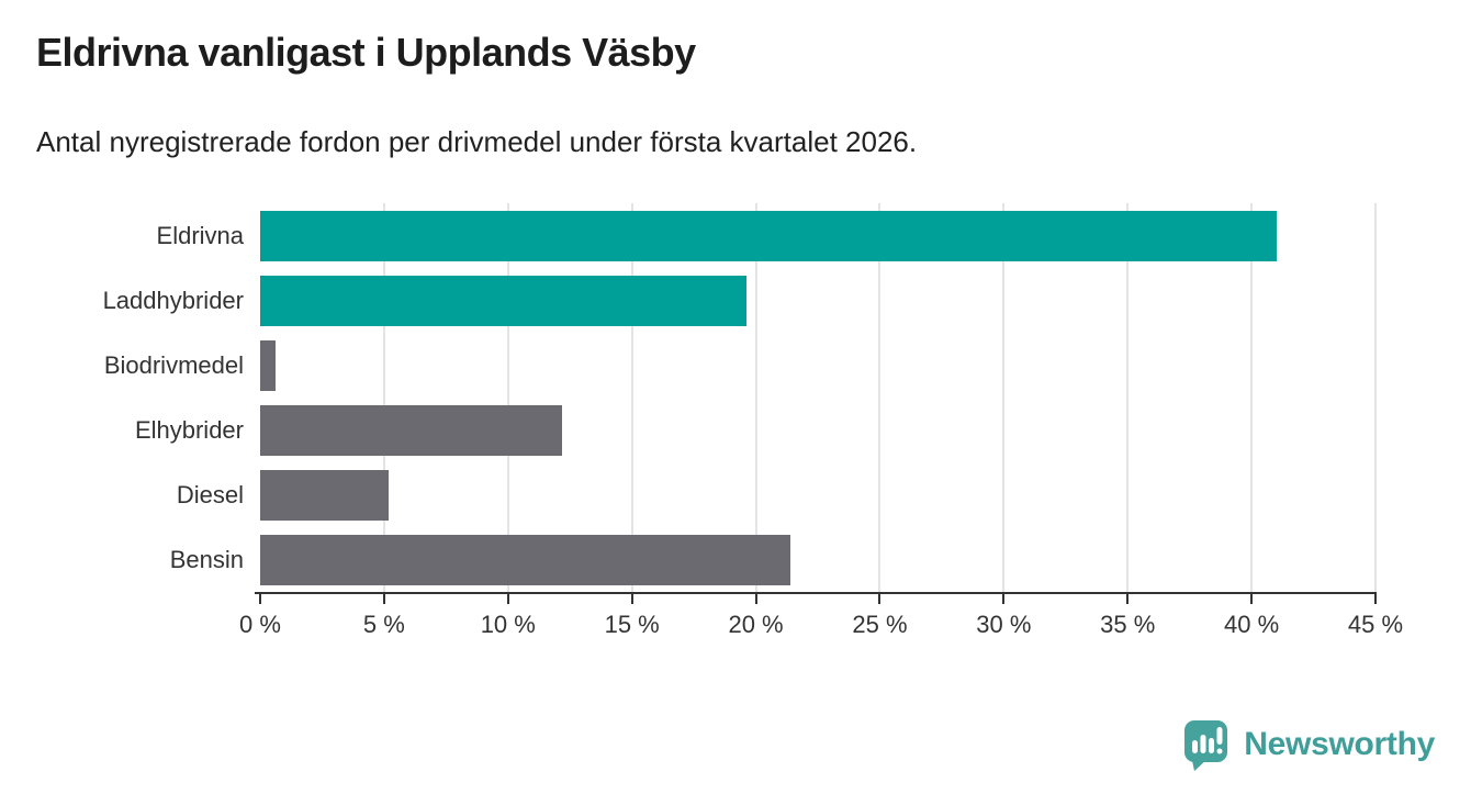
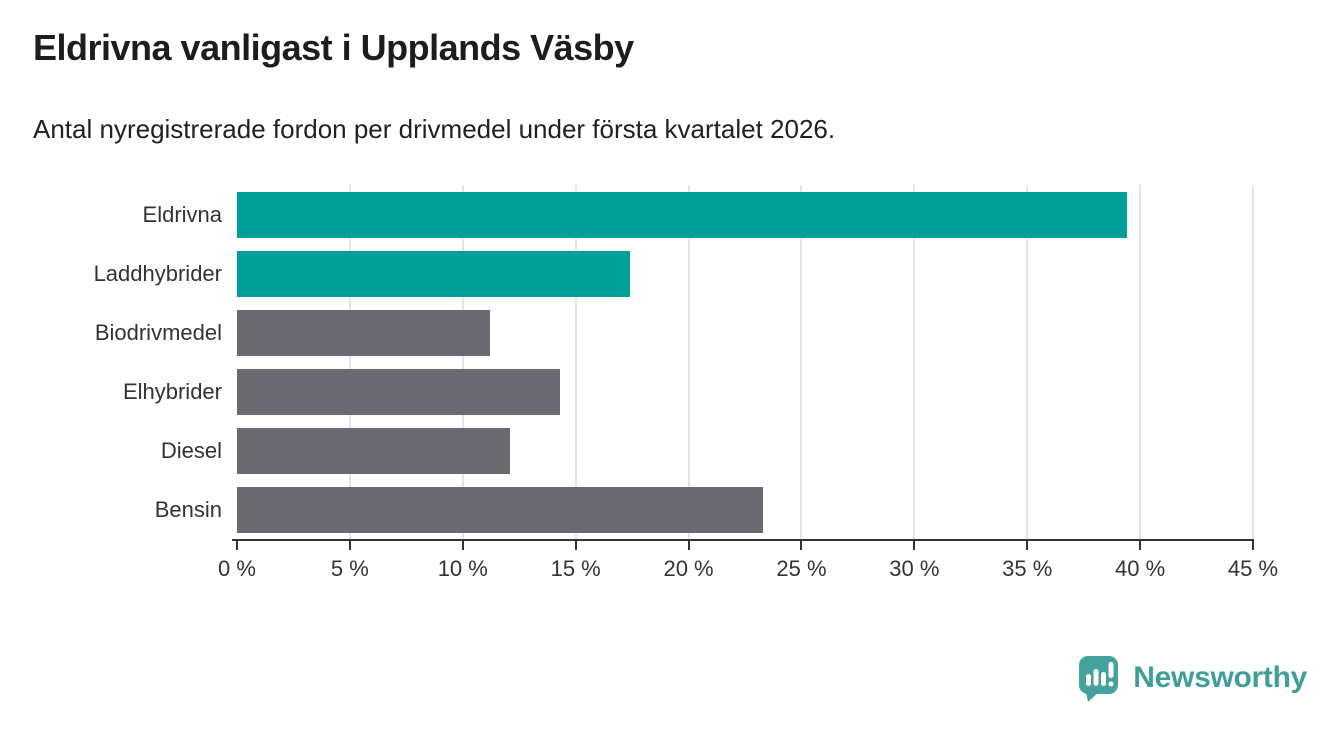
Eldrivna: 41.0% -> 39.4%
Laddhybrider: 19.6% -> 17.4%
Biodrivmedel: 0.6% -> 11.2%
Elhybrider: 12.2% -> 14.3%
Diesel: 5.2% -> 12.1%
Bensin: 21.4% -> 23.3%
